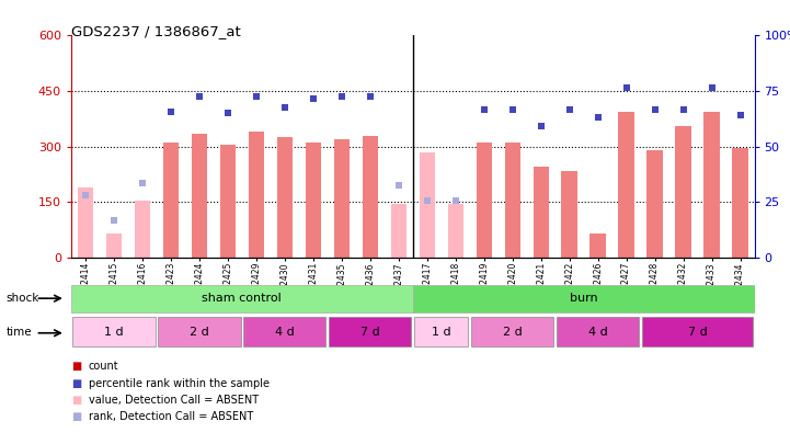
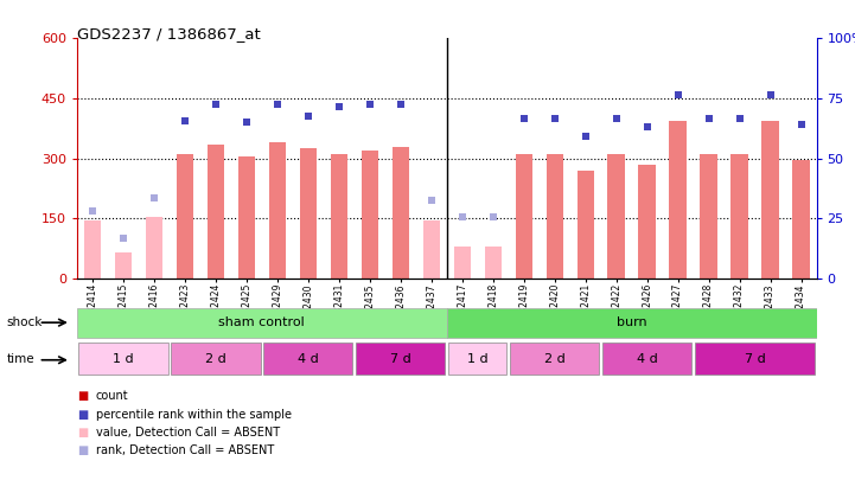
GSM32414: 190 -> 145
GSM32417: 285 -> 80
GSM32418: 145 -> 80
GSM32421: 245 -> 270
GSM32422: 235 -> 310
GSM32426: 65 -> 285
GSM32428: 290 -> 310
GSM32432: 355 -> 310
